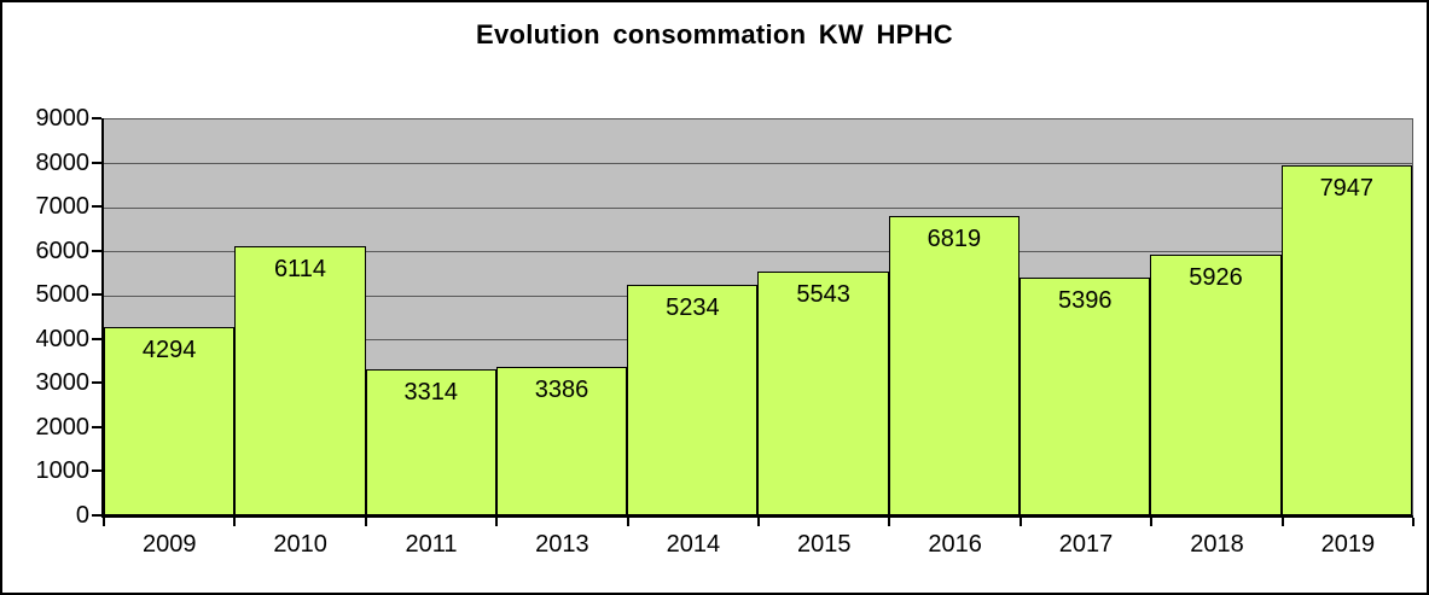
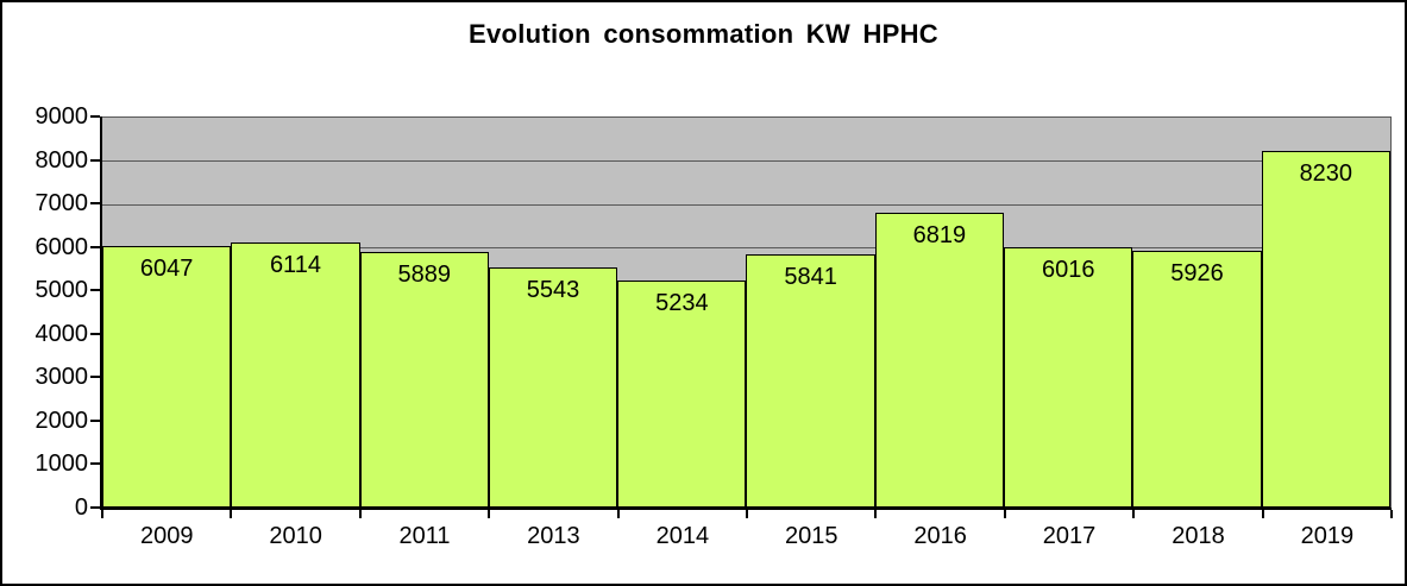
2009: 4294 -> 6047
2011: 3314 -> 5889
2013: 3386 -> 5543
2015: 5543 -> 5841
2017: 5396 -> 6016
2019: 7947 -> 8230
